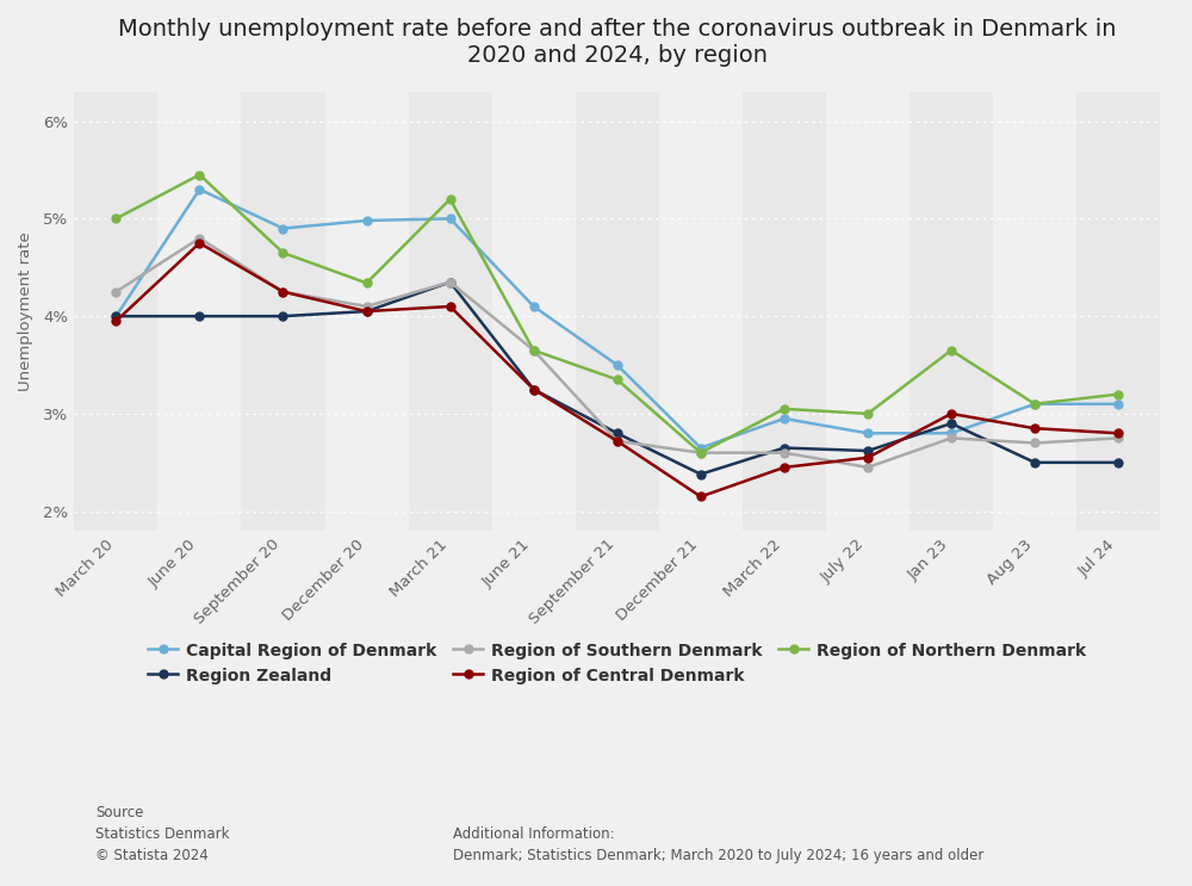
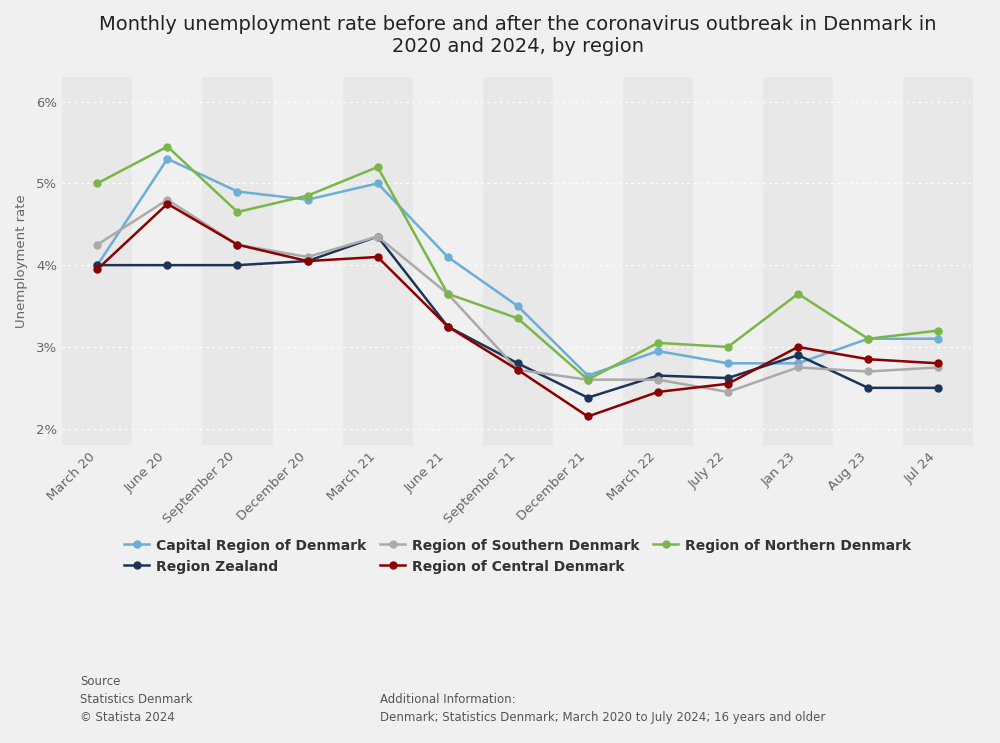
Capital Region of Denmark/December 20: 4.98% -> 4.80%
Region of Northern Denmark/December 20: 4.34% -> 4.85%
